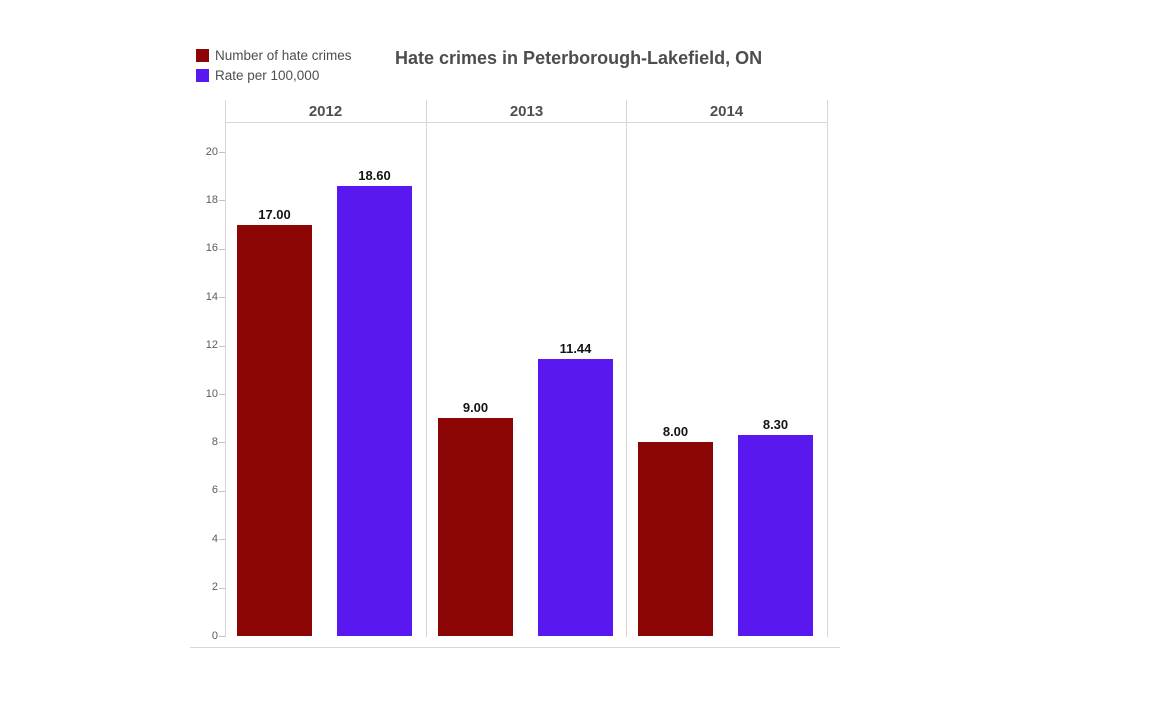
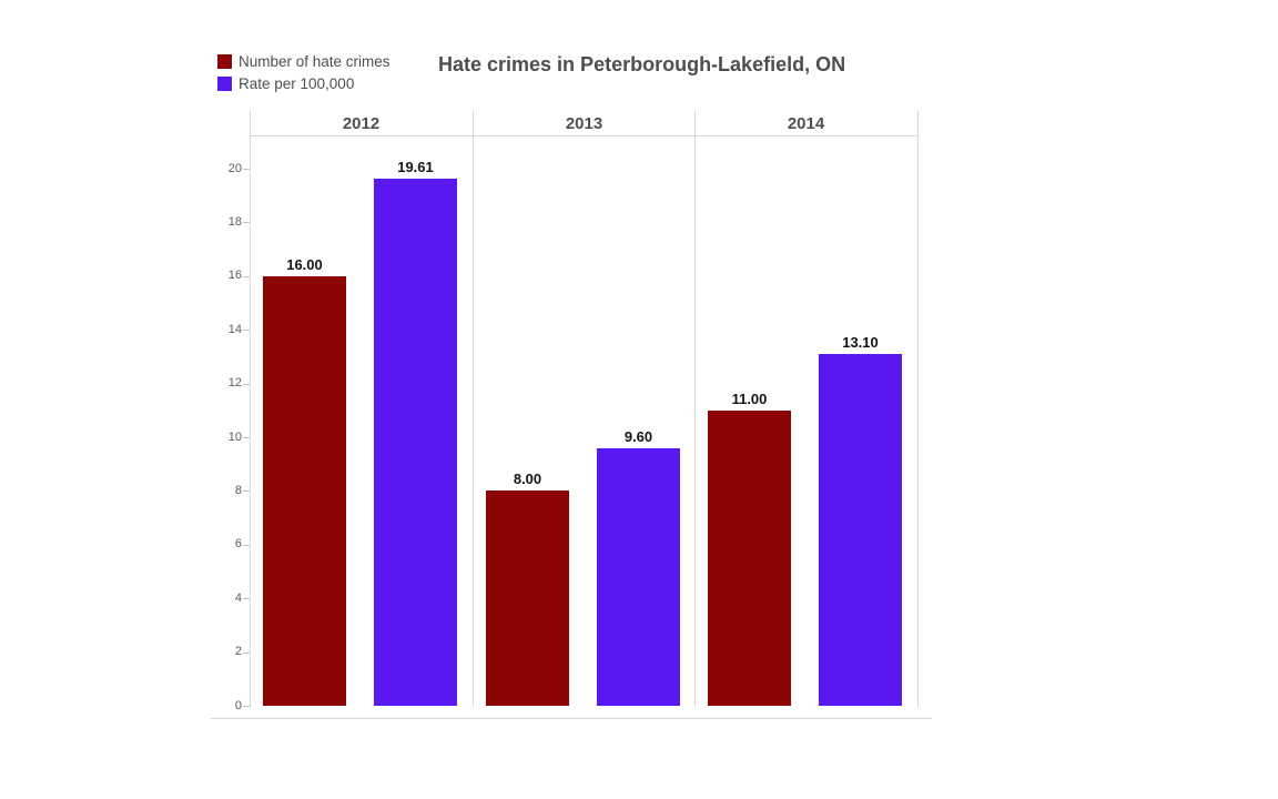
Number of hate crimes/2012: 17.00 -> 16.00
Rate per 100,000/2012: 18.60 -> 19.61
Number of hate crimes/2013: 9.00 -> 8.00
Rate per 100,000/2013: 11.44 -> 9.60
Number of hate crimes/2014: 8.00 -> 11.00
Rate per 100,000/2014: 8.30 -> 13.10
